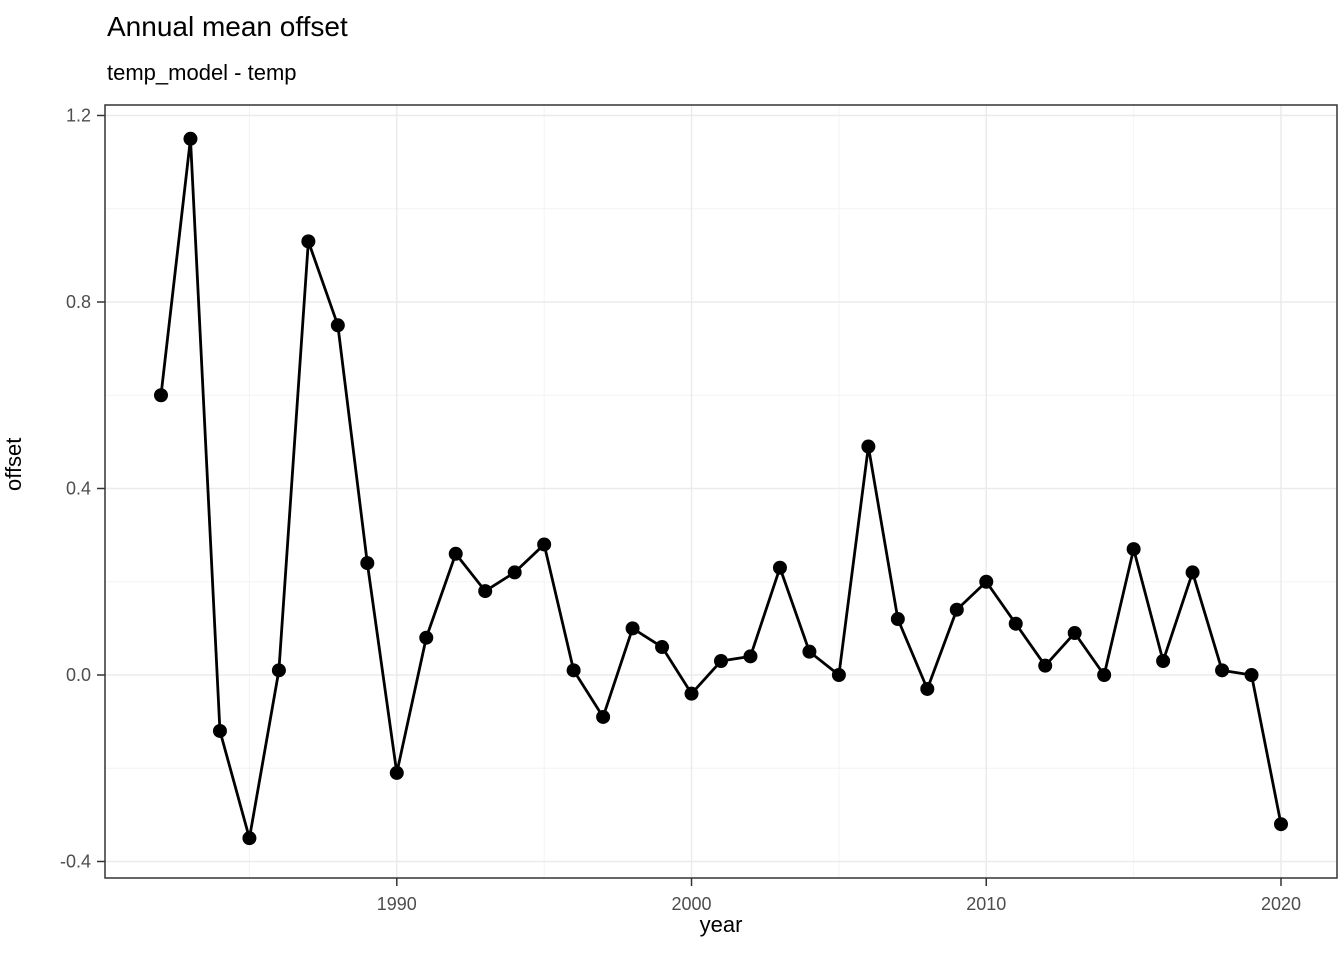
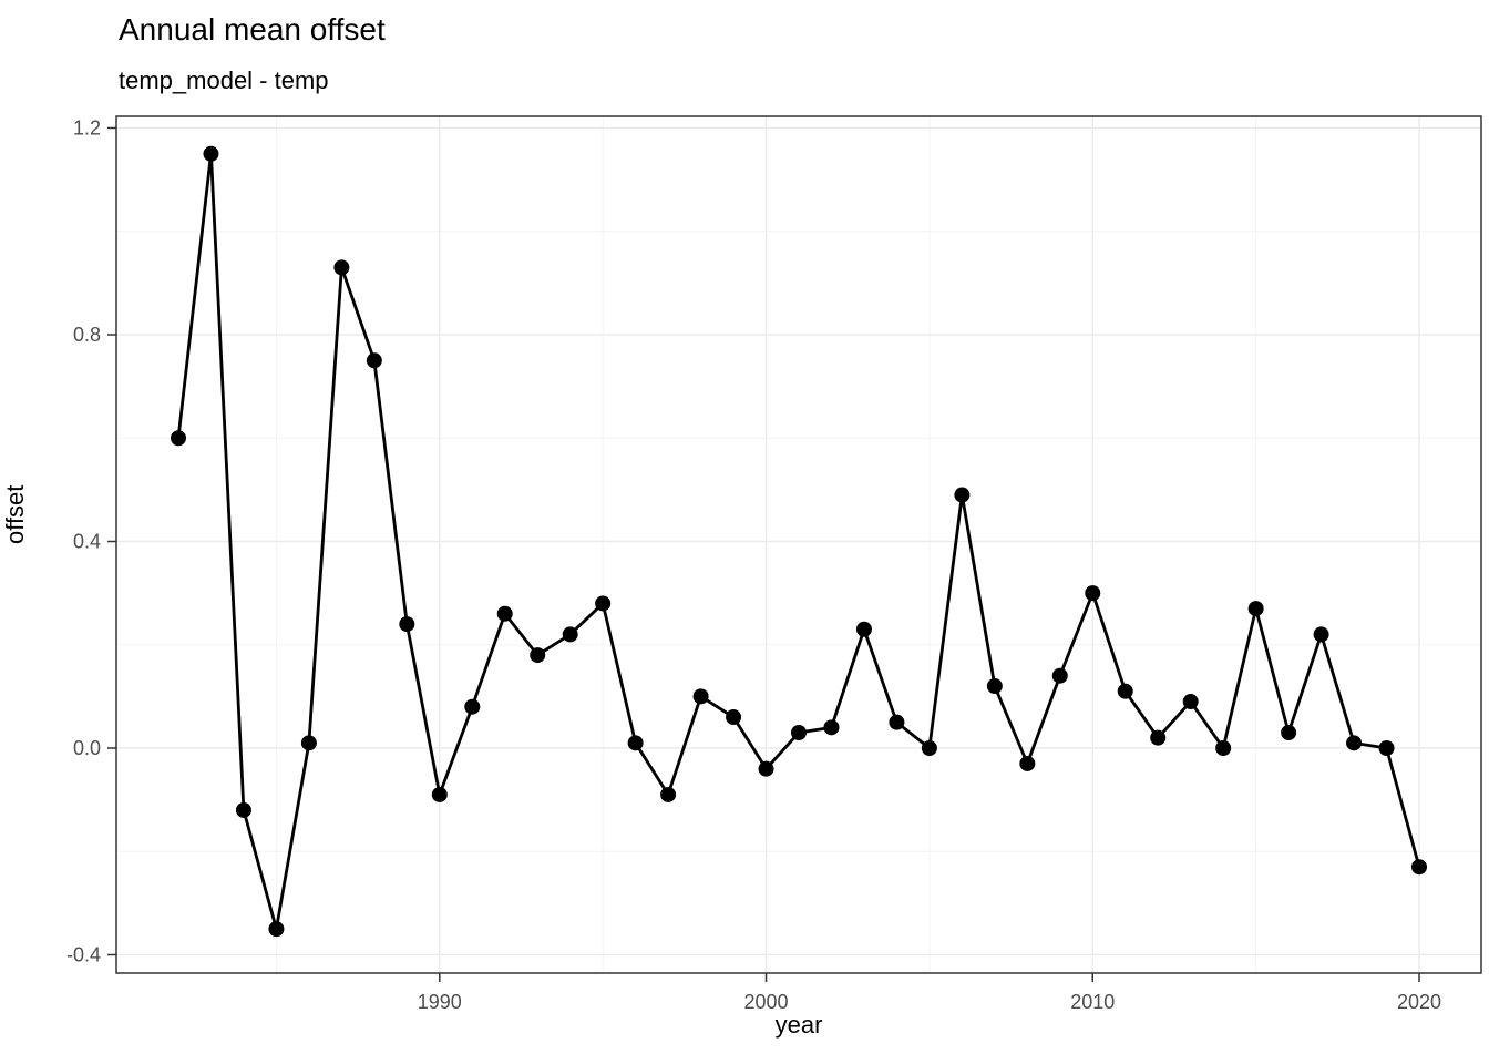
1990: -0.21 -> -0.09
2010: 0.20 -> 0.30
2020: -0.32 -> -0.23
